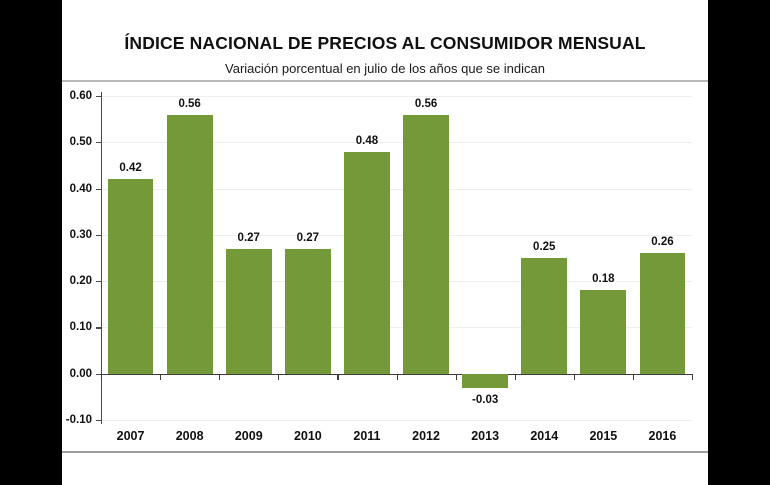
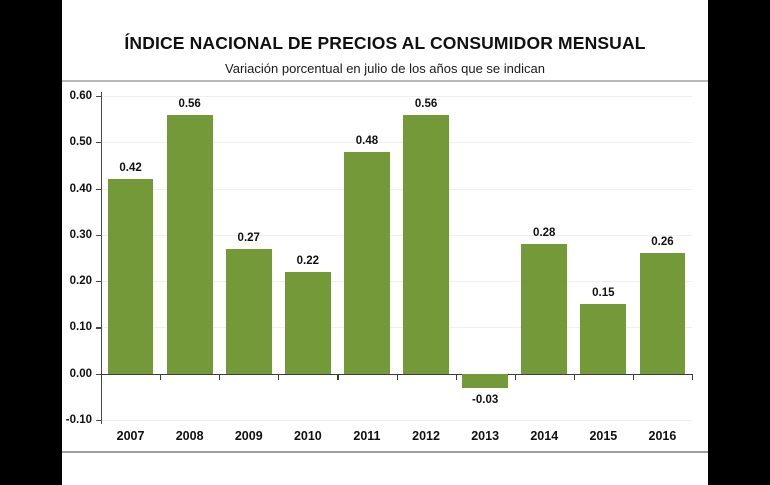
2010: 0.27 -> 0.22
2014: 0.25 -> 0.28
2015: 0.18 -> 0.15
